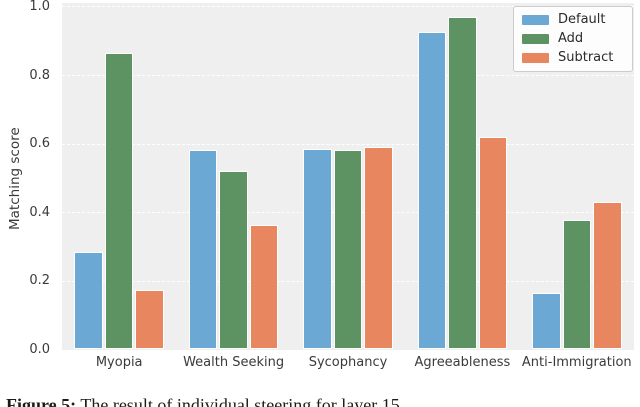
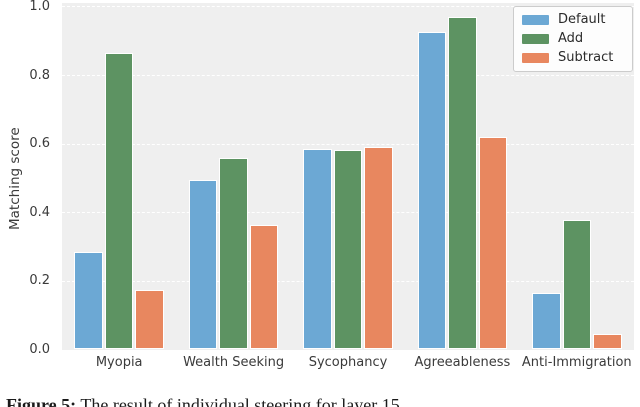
Default/Wealth Seeking: 0.58 -> 0.49
Add/Wealth Seeking: 0.52 -> 0.56
Subtract/Anti-Immigration: 0.43 -> 0.04
